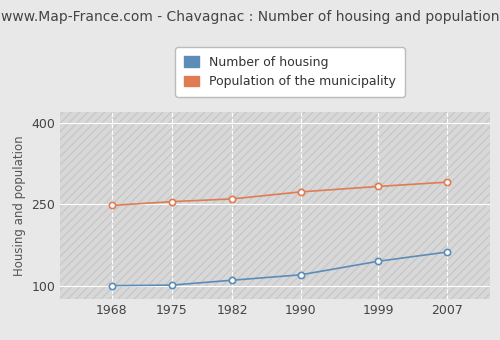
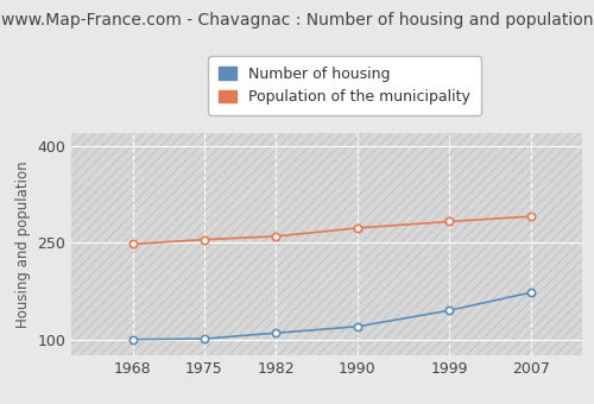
Number of housing/2007: 162 -> 173
